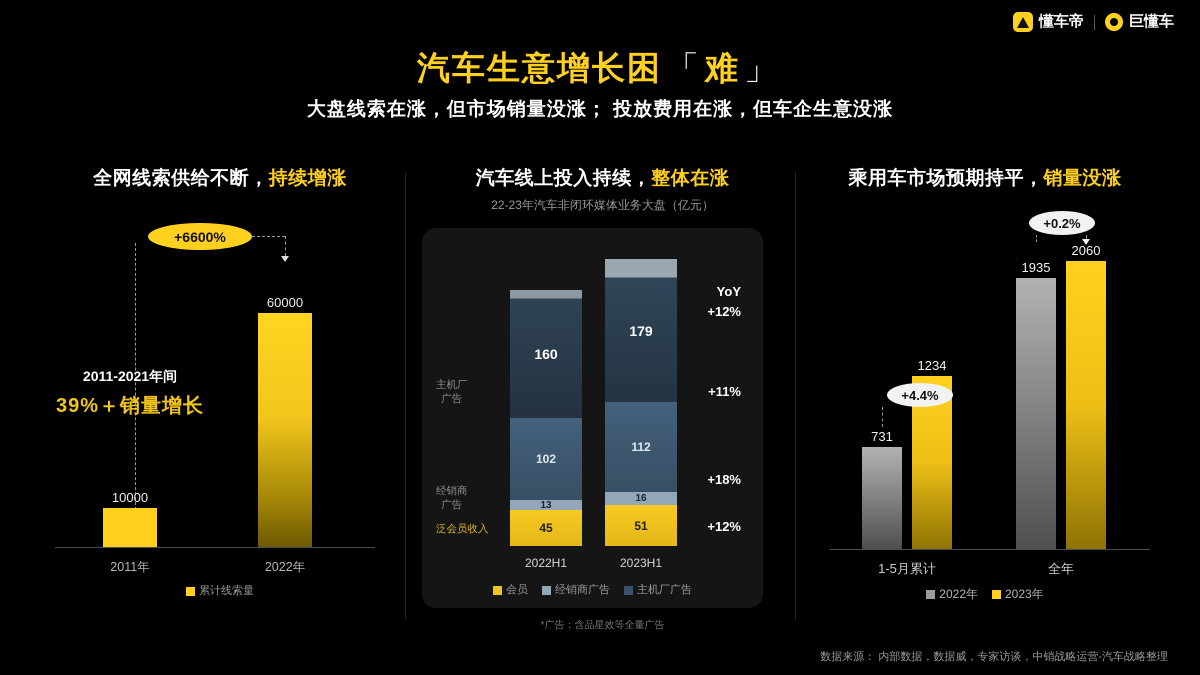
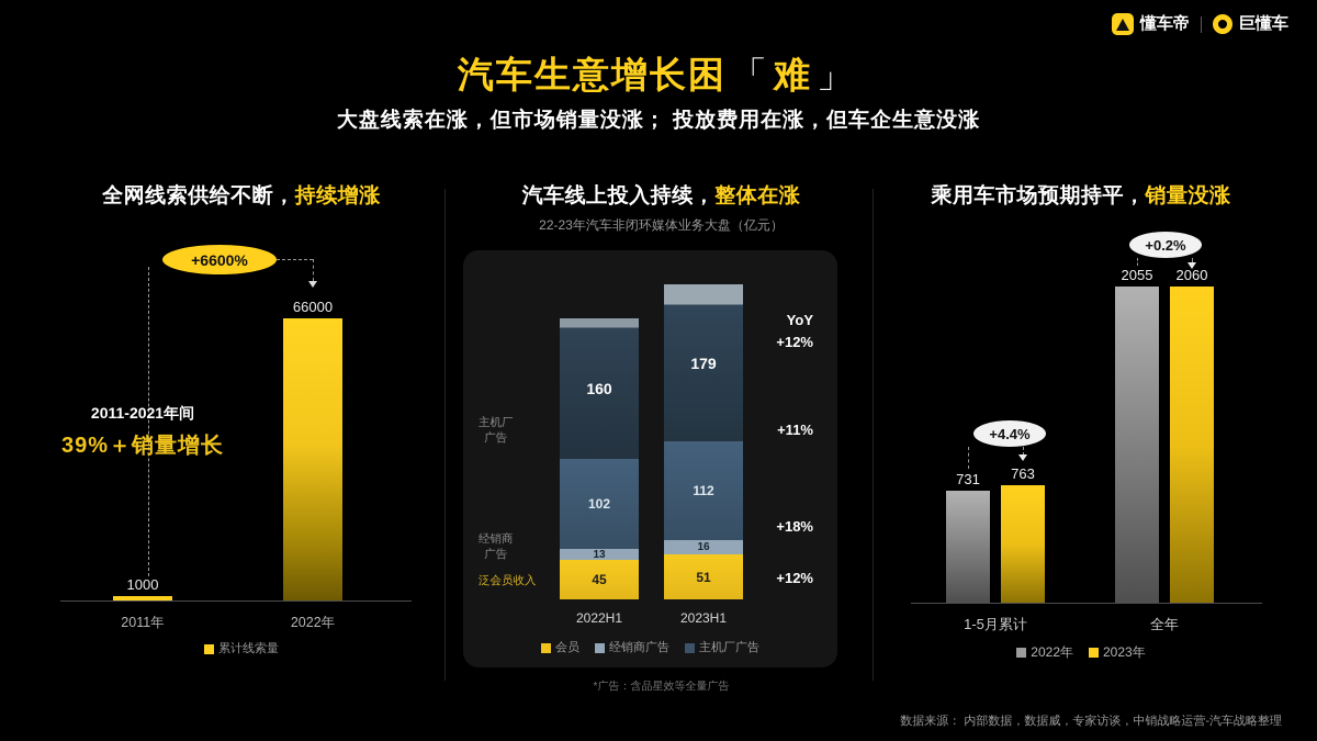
全网线索供给不断，持续增涨/2011年: 10000 -> 1000
全网线索供给不断，持续增涨/2022年: 60000 -> 66000
乘用车市场预期持平，销量没涨/2023年/1-5月累计: 1234 -> 763
乘用车市场预期持平，销量没涨/2022年/全年: 1935 -> 2055
